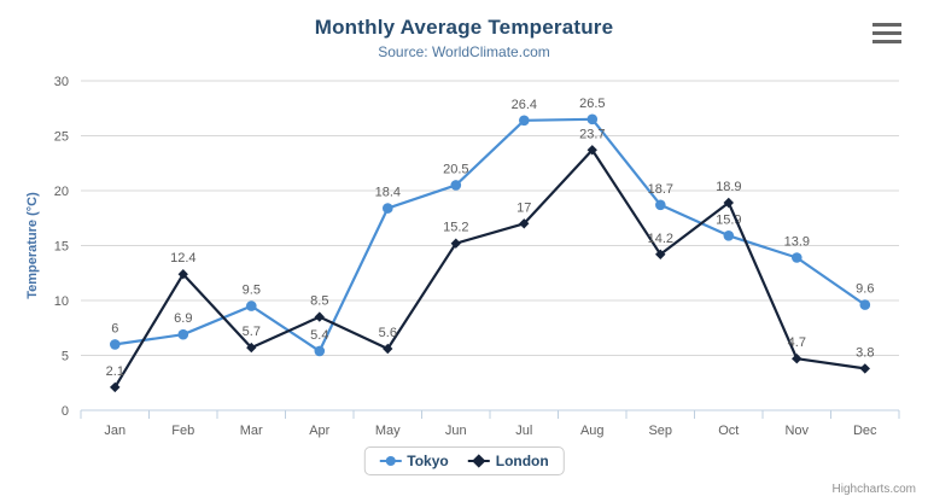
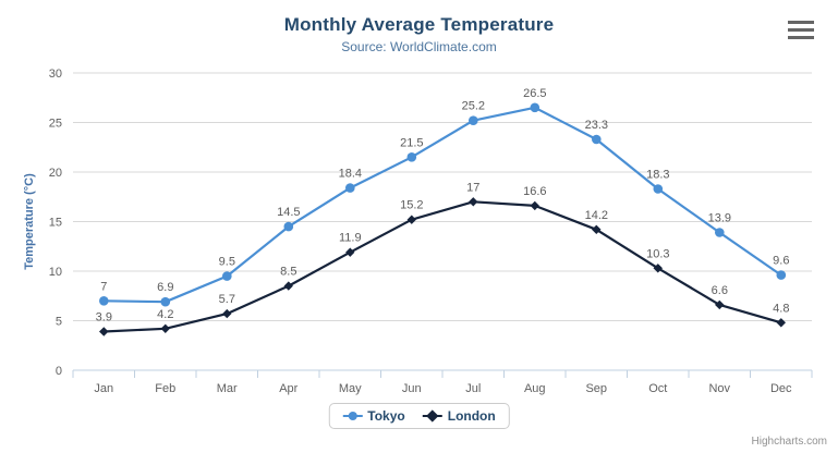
Tokyo/Jan: 6 -> 7
London/Jan: 2.1 -> 3.9
London/Feb: 12.4 -> 4.2
Tokyo/Apr: 5.4 -> 14.5
London/May: 5.6 -> 11.9
Tokyo/Jun: 20.5 -> 21.5
Tokyo/Jul: 26.4 -> 25.2
London/Aug: 23.7 -> 16.6
Tokyo/Sep: 18.7 -> 23.3
Tokyo/Oct: 15.9 -> 18.3
London/Oct: 18.9 -> 10.3
London/Nov: 4.7 -> 6.6
London/Dec: 3.8 -> 4.8
